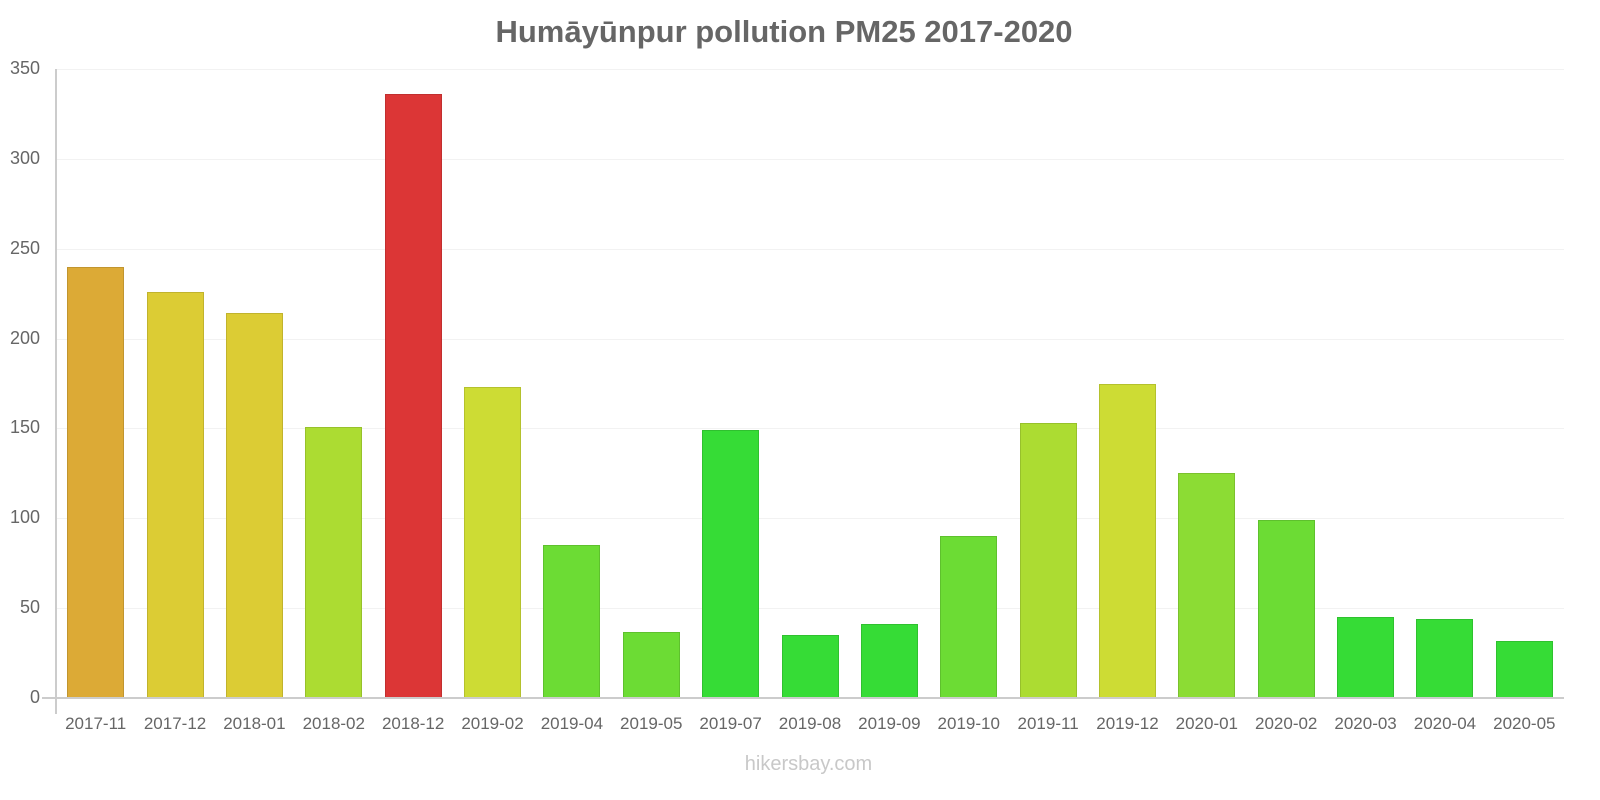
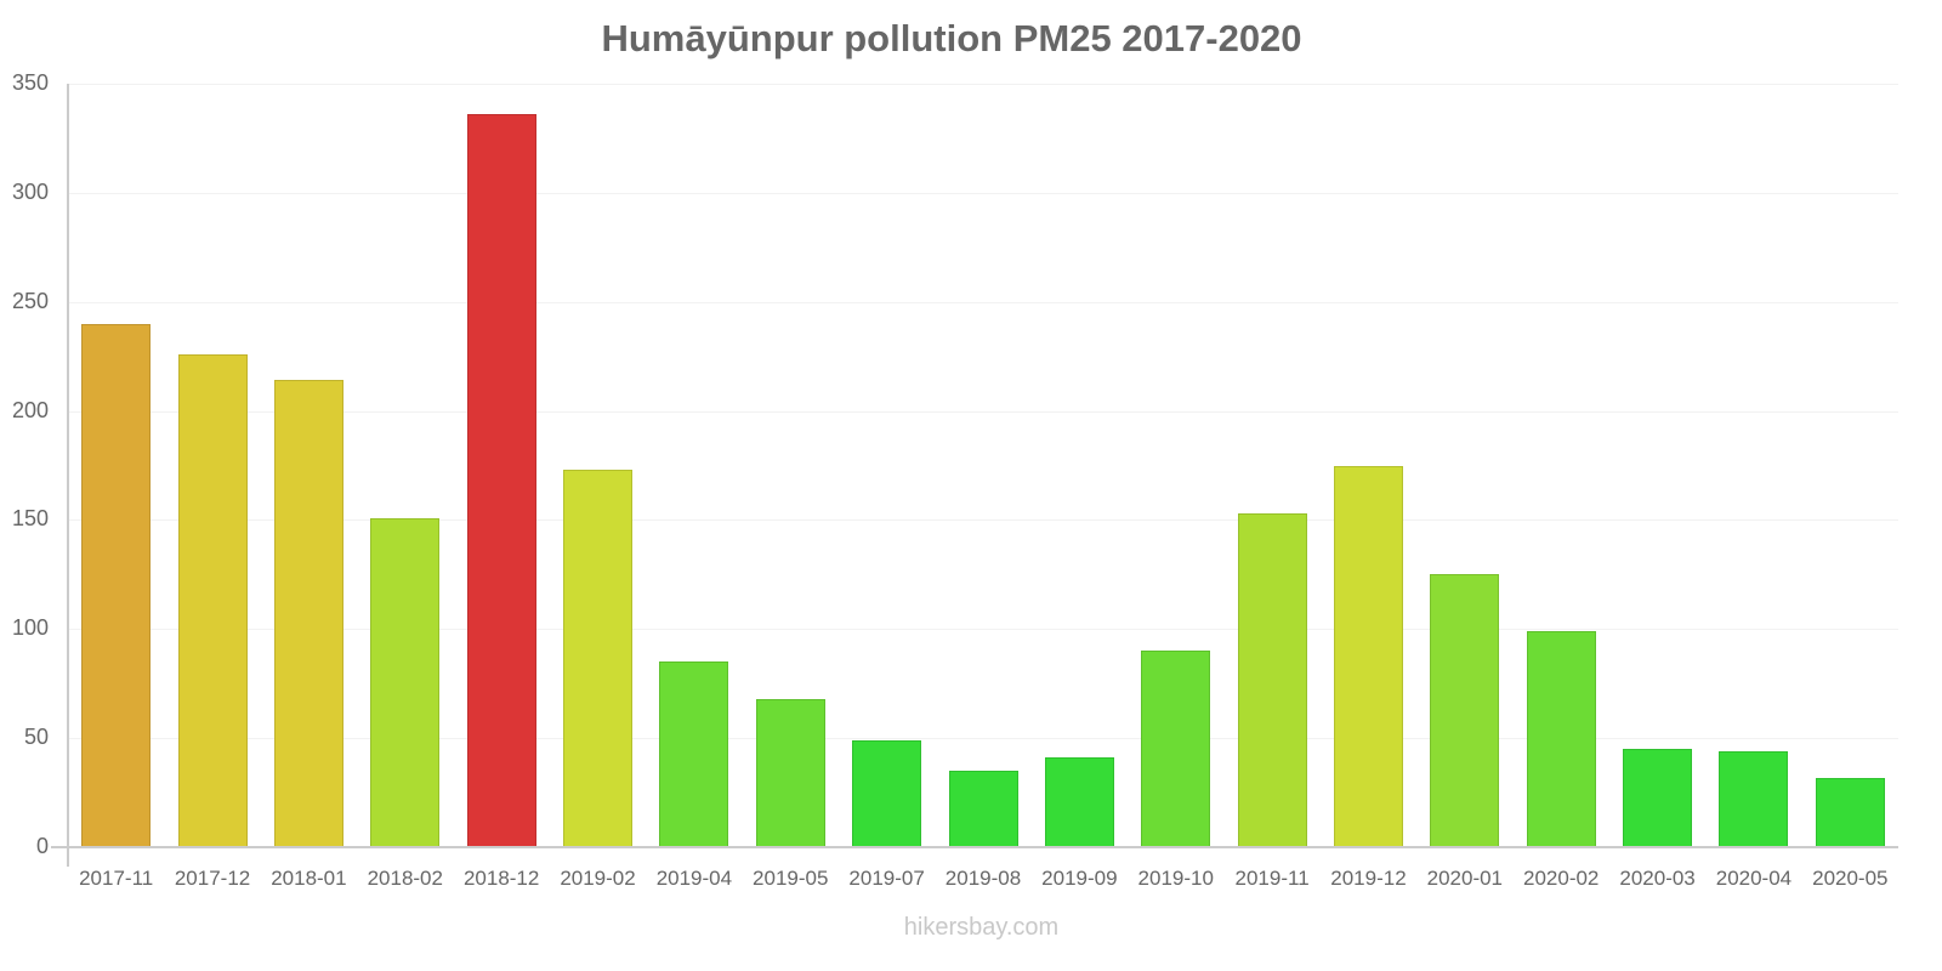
2019-05: 37 -> 68
2019-07: 149 -> 49
